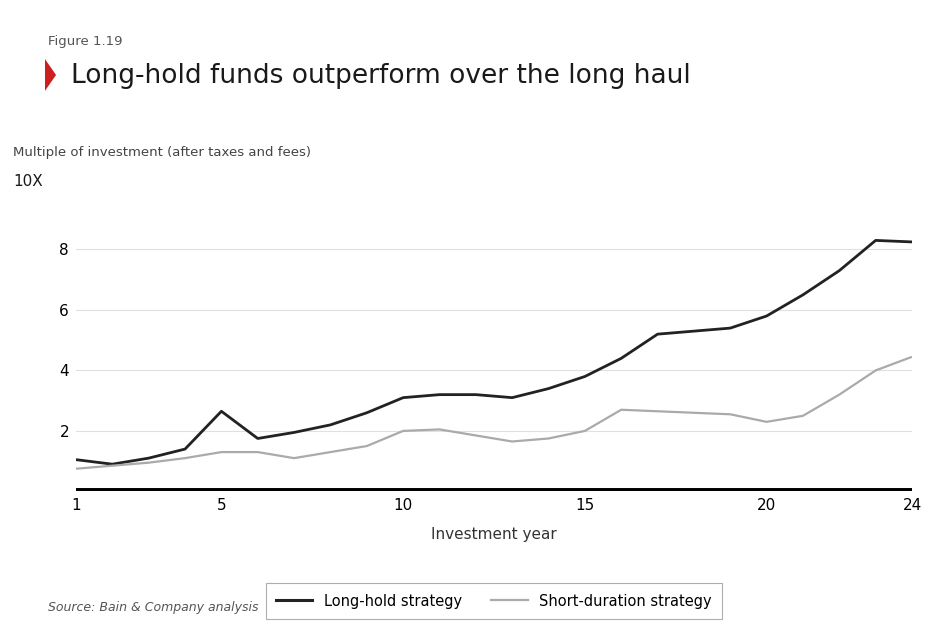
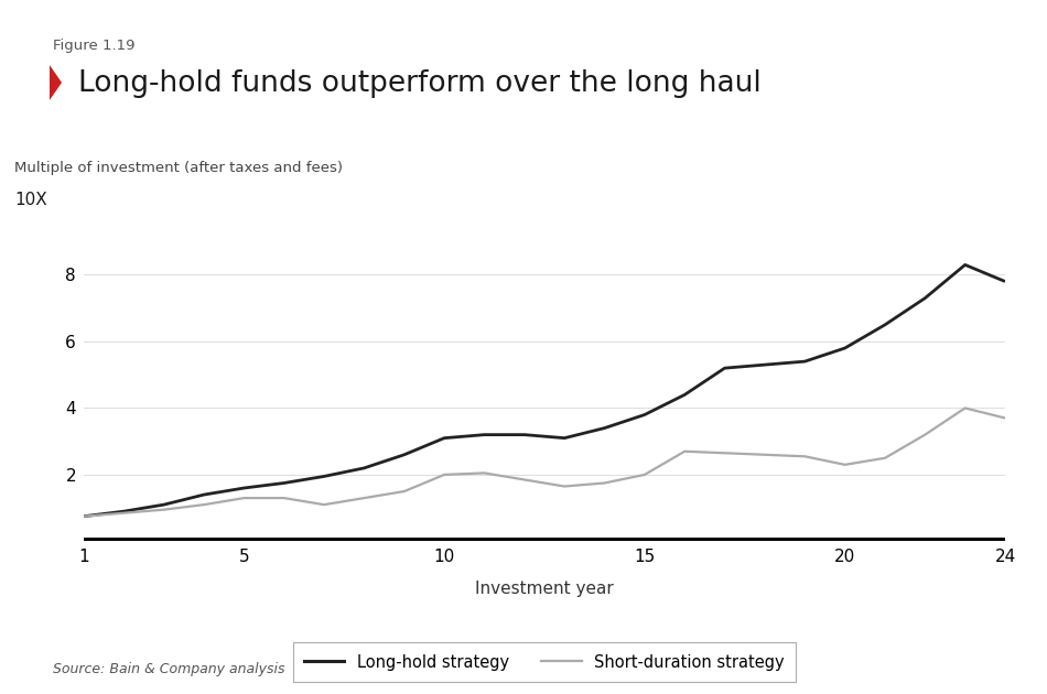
Long-hold strategy/1: 1.05 -> 0.75
Long-hold strategy/5: 2.65 -> 1.60
Long-hold strategy/24: 8.25 -> 7.80
Short-duration strategy/24: 4.45 -> 3.70
